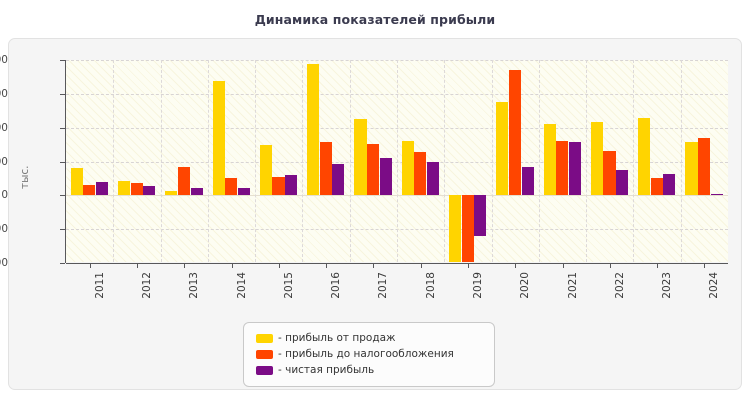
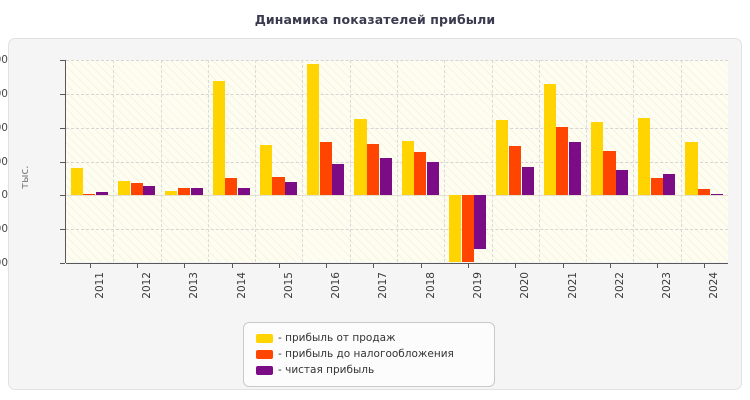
- прибыль до налогообложения/2011: 600 -> 100
- чистая прибыль/2011: 800 -> 200
- прибыль до налогообложения/2013: 1700 -> 400
- чистая прибыль/2015: 1200 -> 800
- чистая прибыль/2019: -2400 -> -3200
- прибыль от продаж/2020: 5500 -> 4400
- прибыль до налогообложения/2020: 7400 -> 2900
- прибыль от продаж/2021: 4200 -> 6600
- прибыль до налогообложения/2021: 3200 -> 4000
- прибыль до налогообложения/2024: 3400 -> 400
